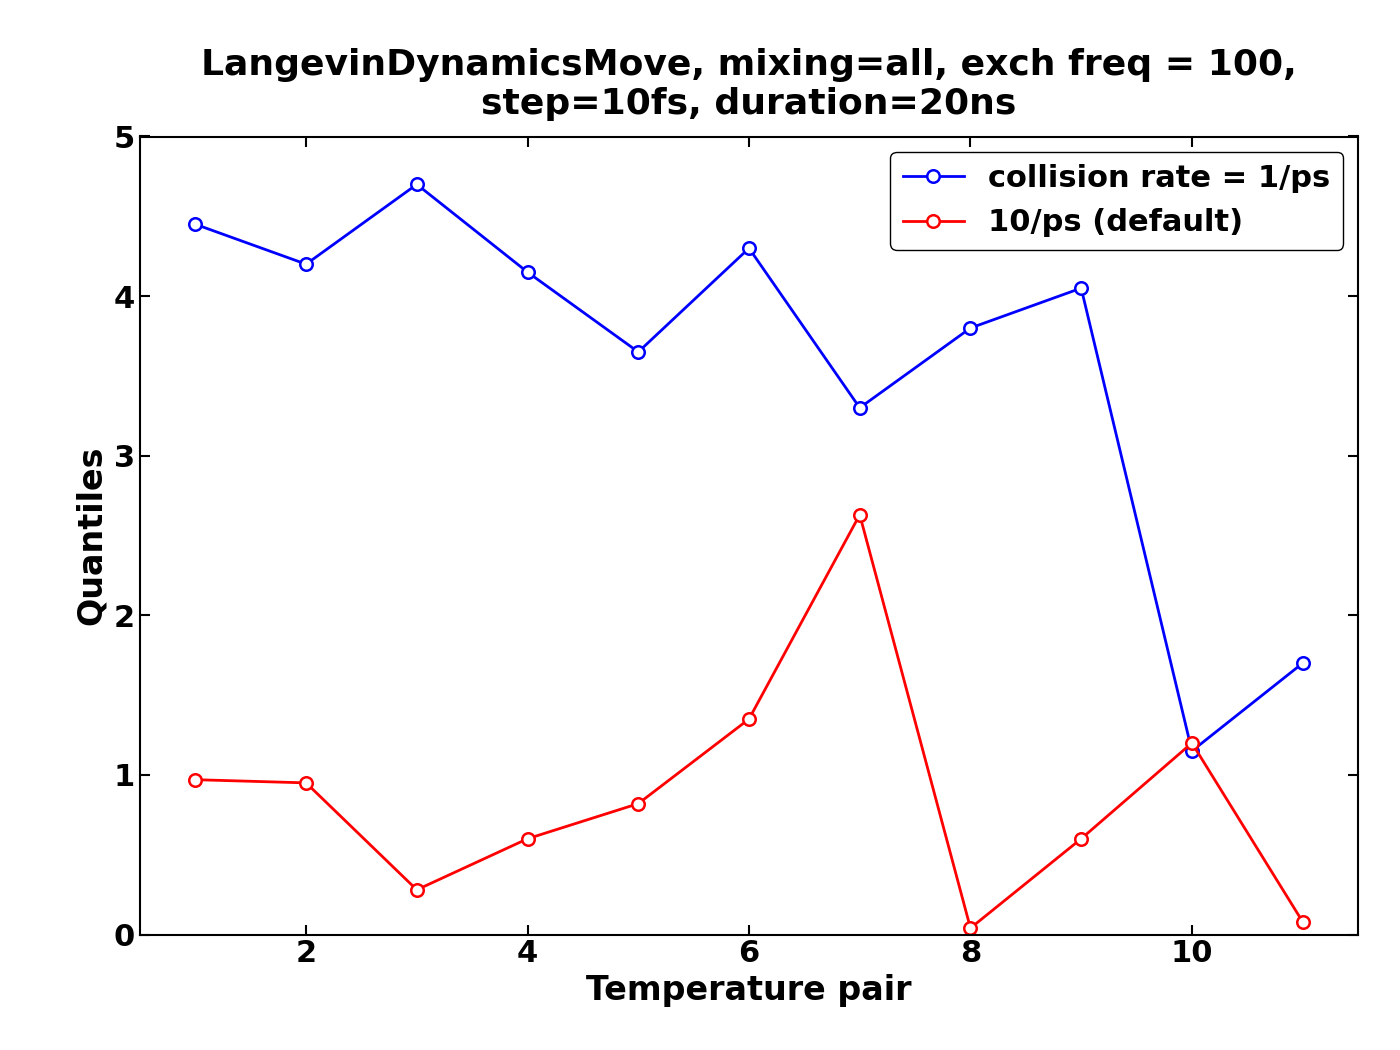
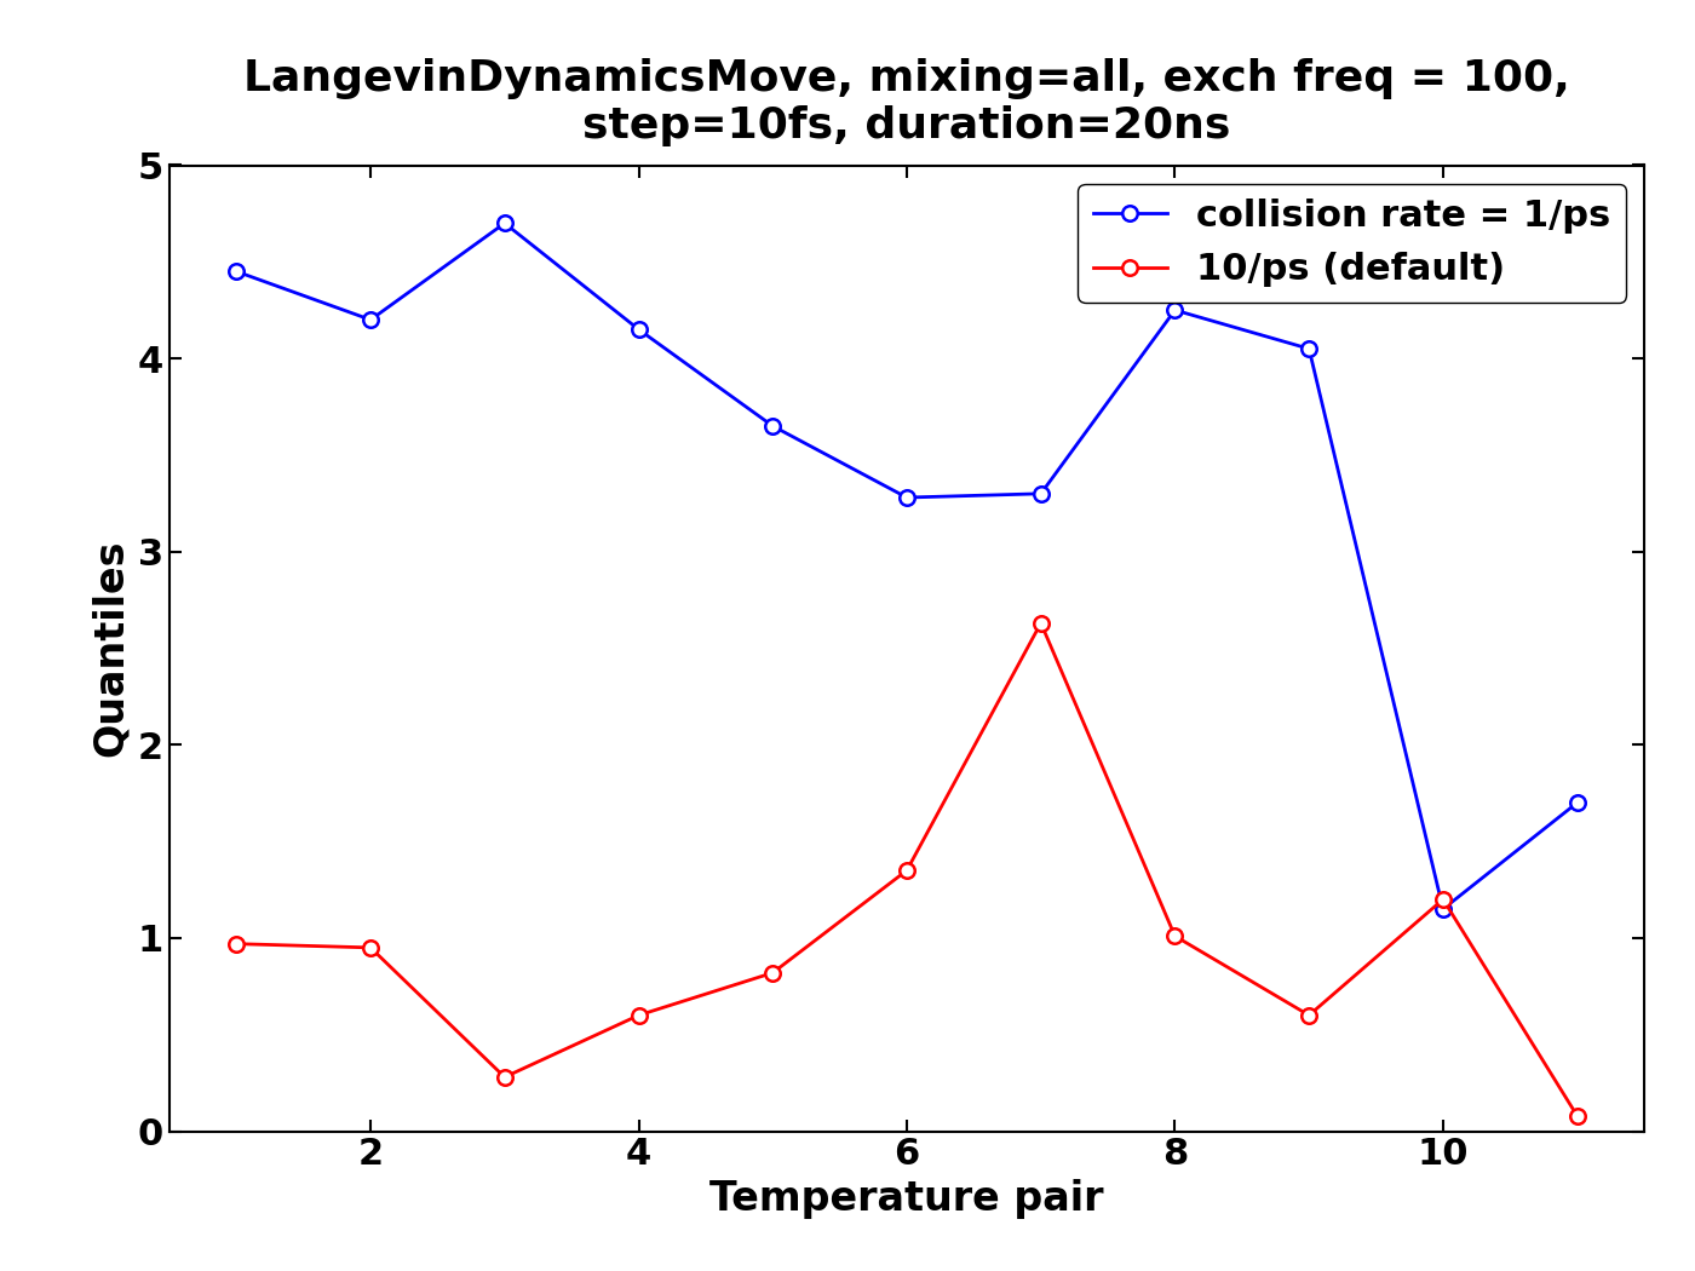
collision rate = 1/ps/6: 4.30 -> 3.28
collision rate = 1/ps/8: 3.80 -> 4.25
10/ps (default)/8: 0.04 -> 1.01
